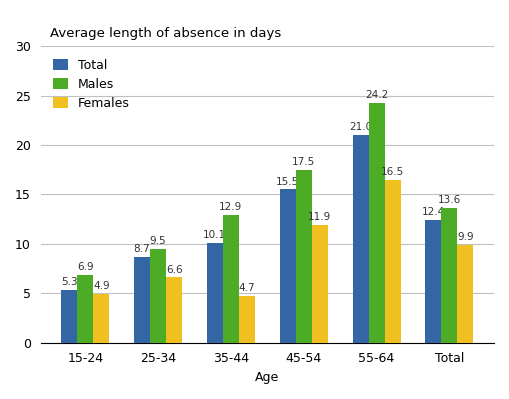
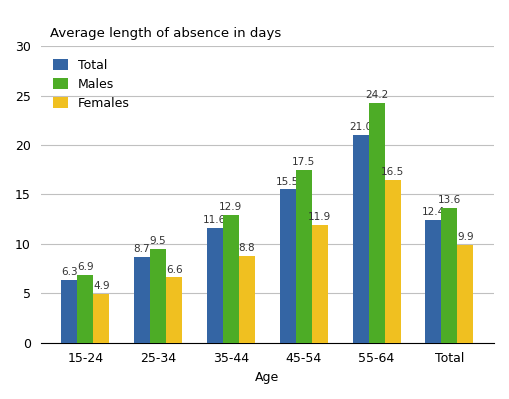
Total/15-24: 5.3 -> 6.3
Total/35-44: 10.1 -> 11.6
Females/35-44: 4.7 -> 8.8
